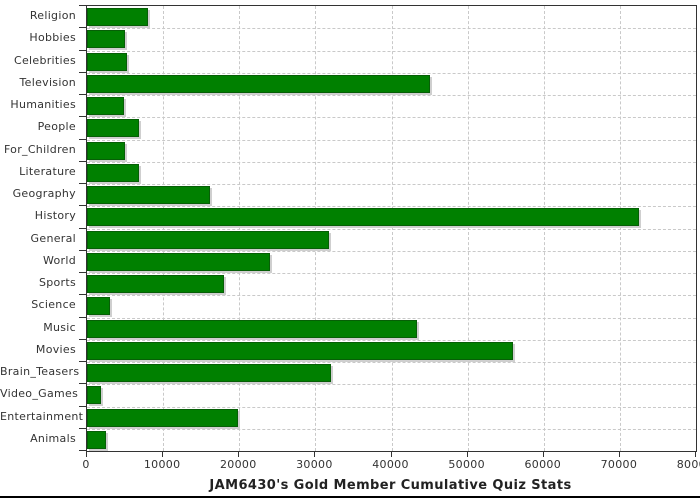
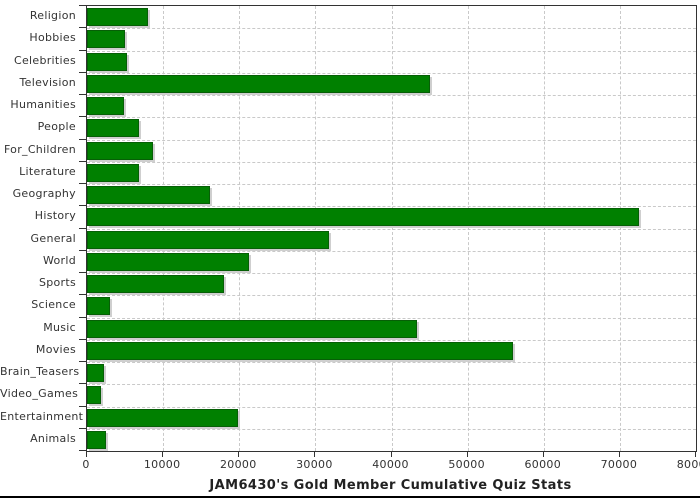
For_Children: 5000 -> 9000
World: 24000 -> 21000
Brain_Teasers: 32000 -> 2000
